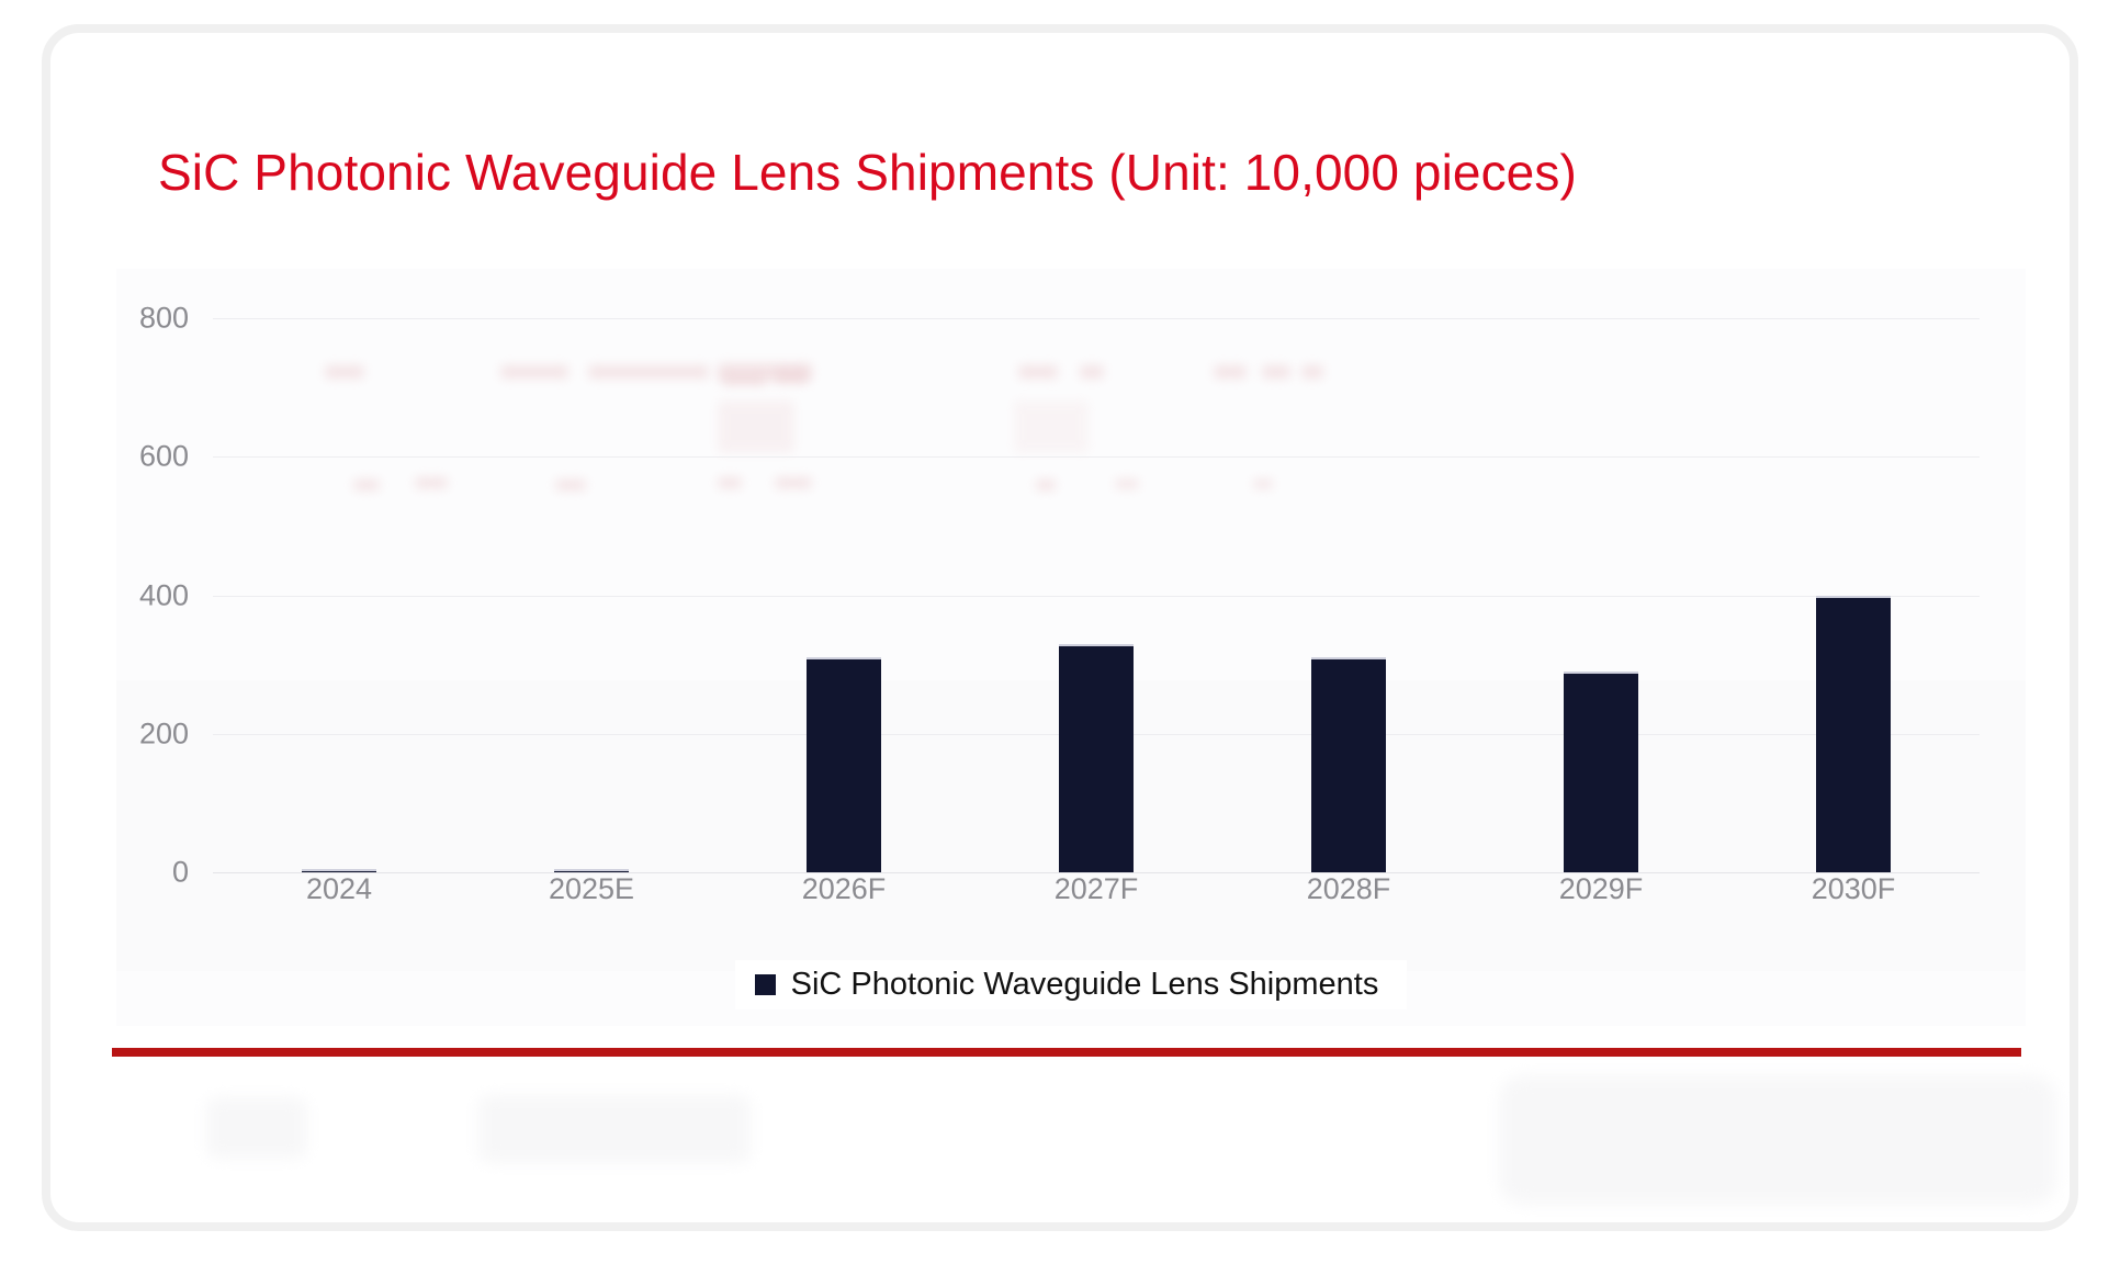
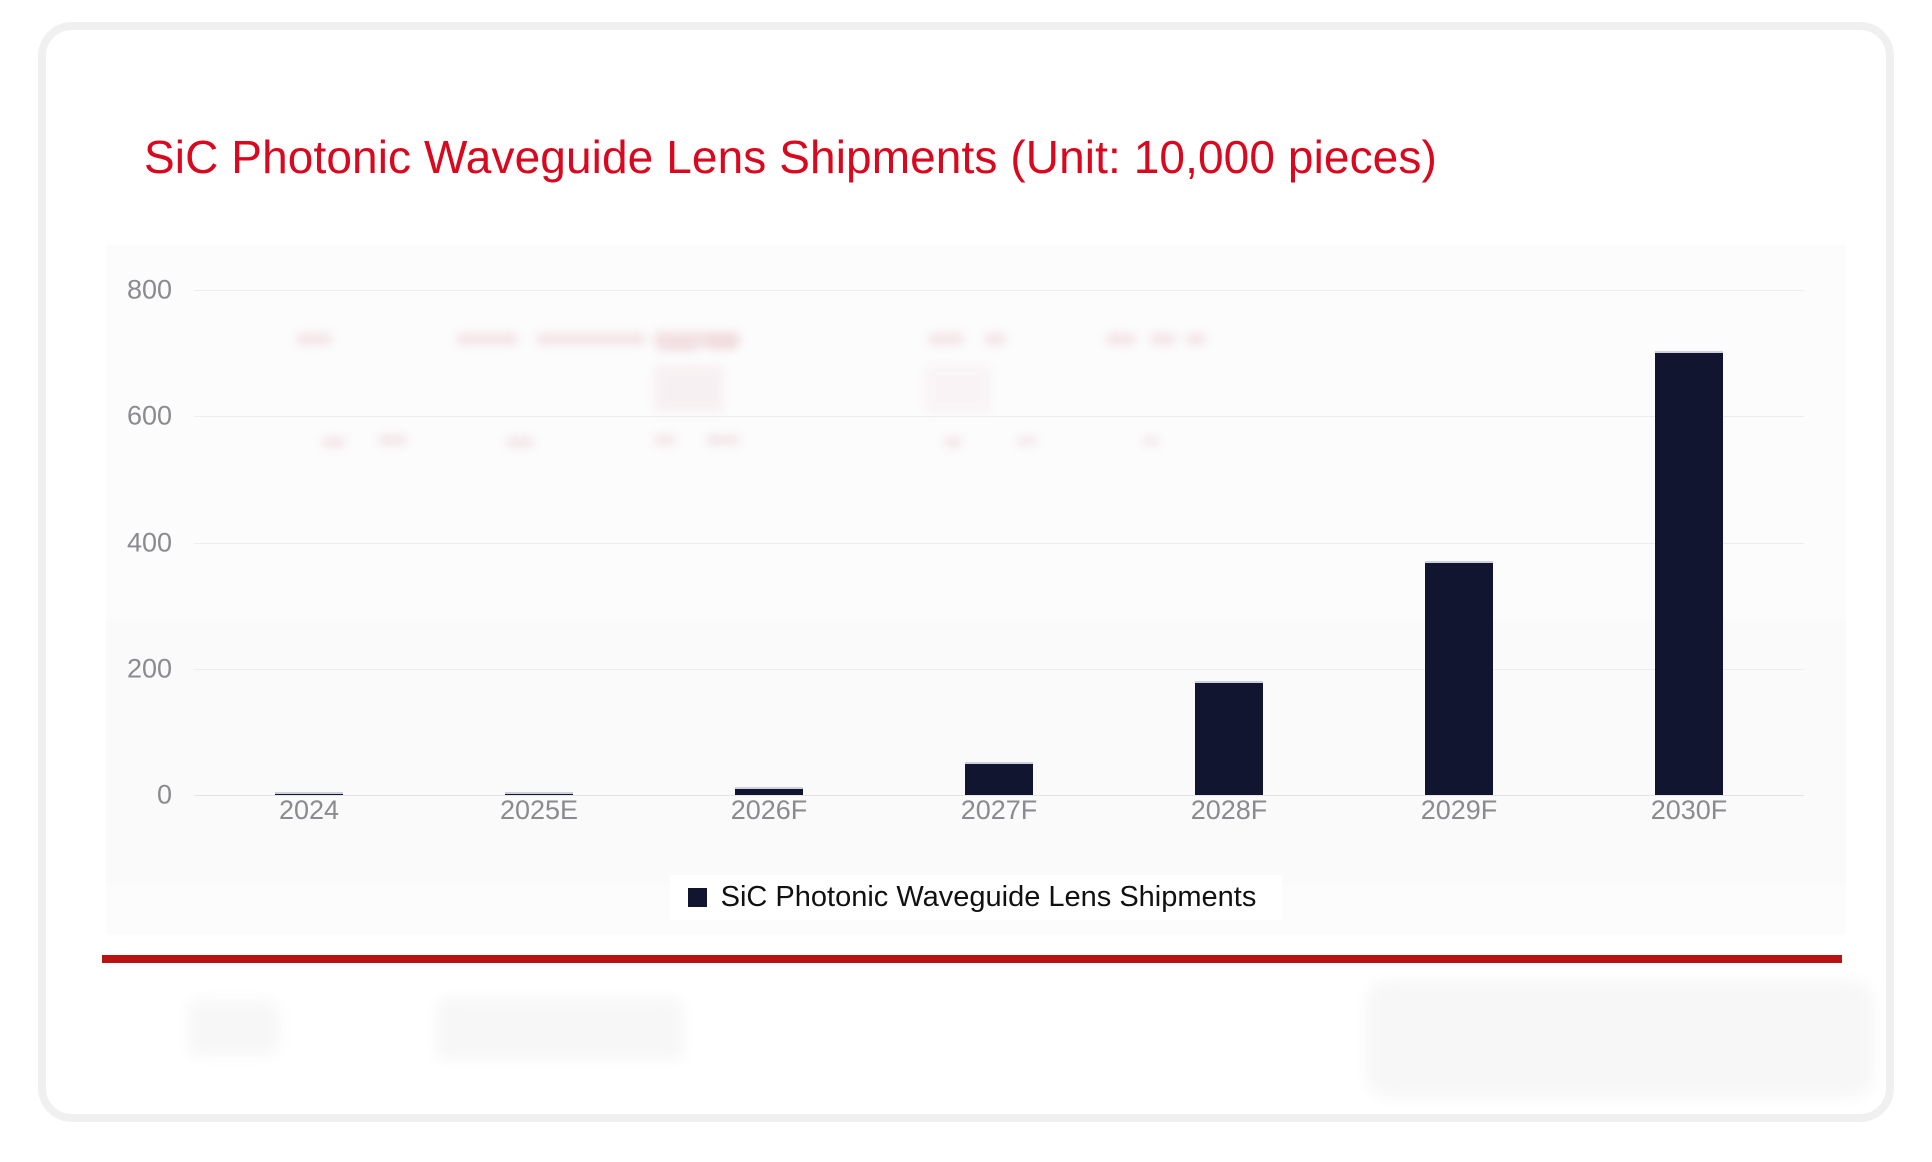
2026F: 310 -> 10
2027F: 330 -> 50
2028F: 310 -> 180
2029F: 290 -> 370
2030F: 400 -> 700
